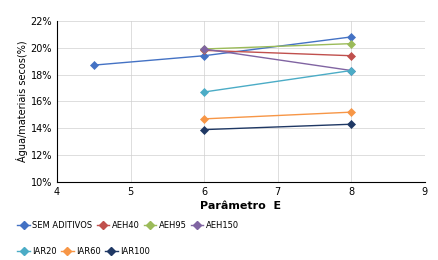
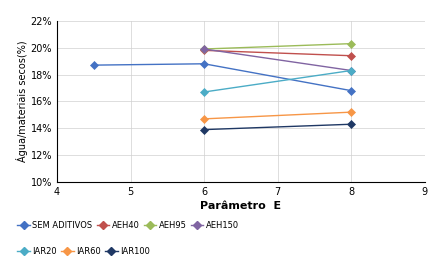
6: 19.4% -> 18.8%
8: 20.8% -> 16.8%
